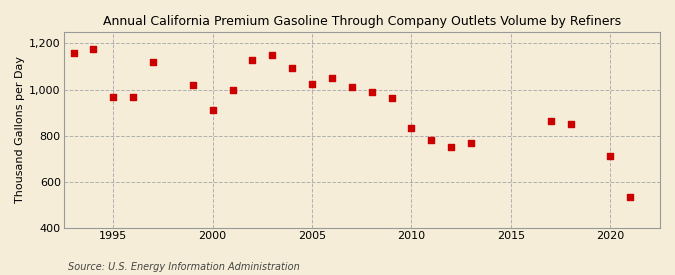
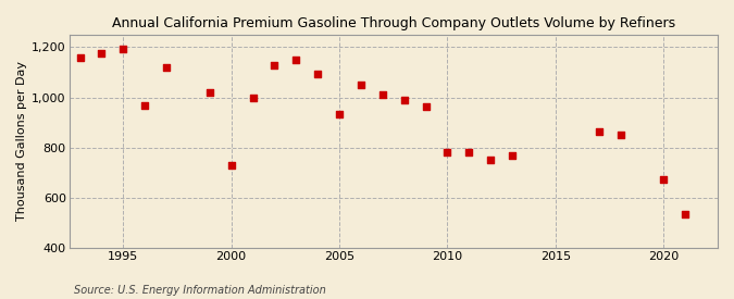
1995: 970 -> 1,195
2000: 910 -> 730
2005: 1,026 -> 935
2010: 835 -> 780
2020: 710 -> 675
